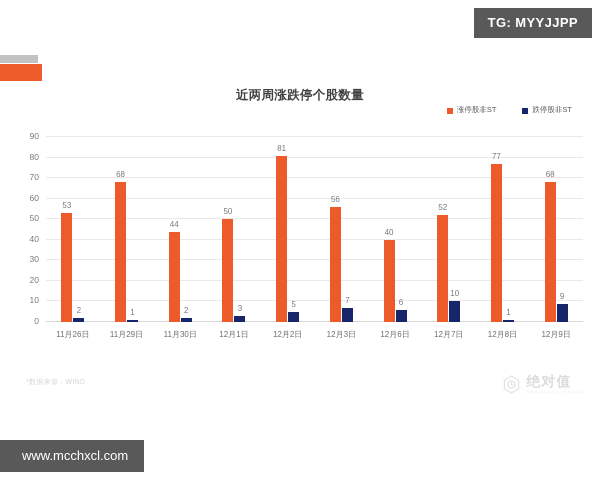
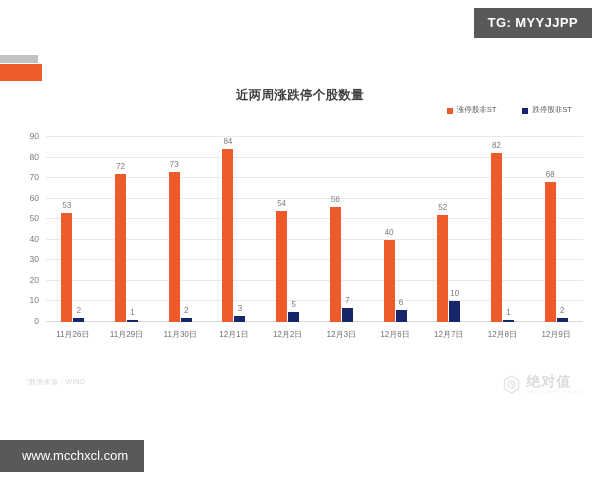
涨停股非ST/11月29日: 68 -> 72
涨停股非ST/11月30日: 44 -> 73
涨停股非ST/12月1日: 50 -> 84
涨停股非ST/12月2日: 81 -> 54
涨停股非ST/12月8日: 77 -> 82
跌停股非ST/12月9日: 9 -> 2
